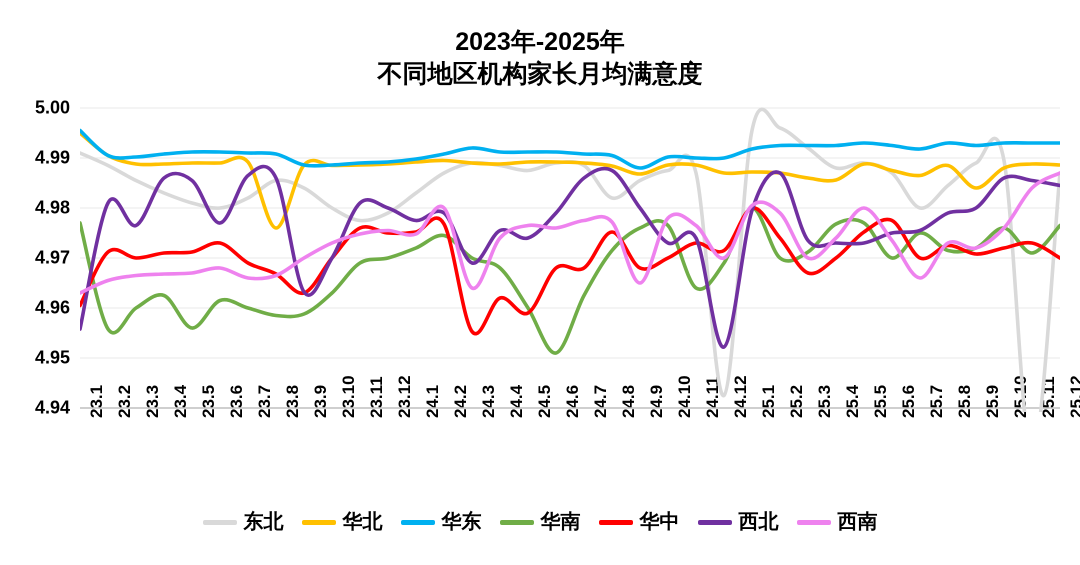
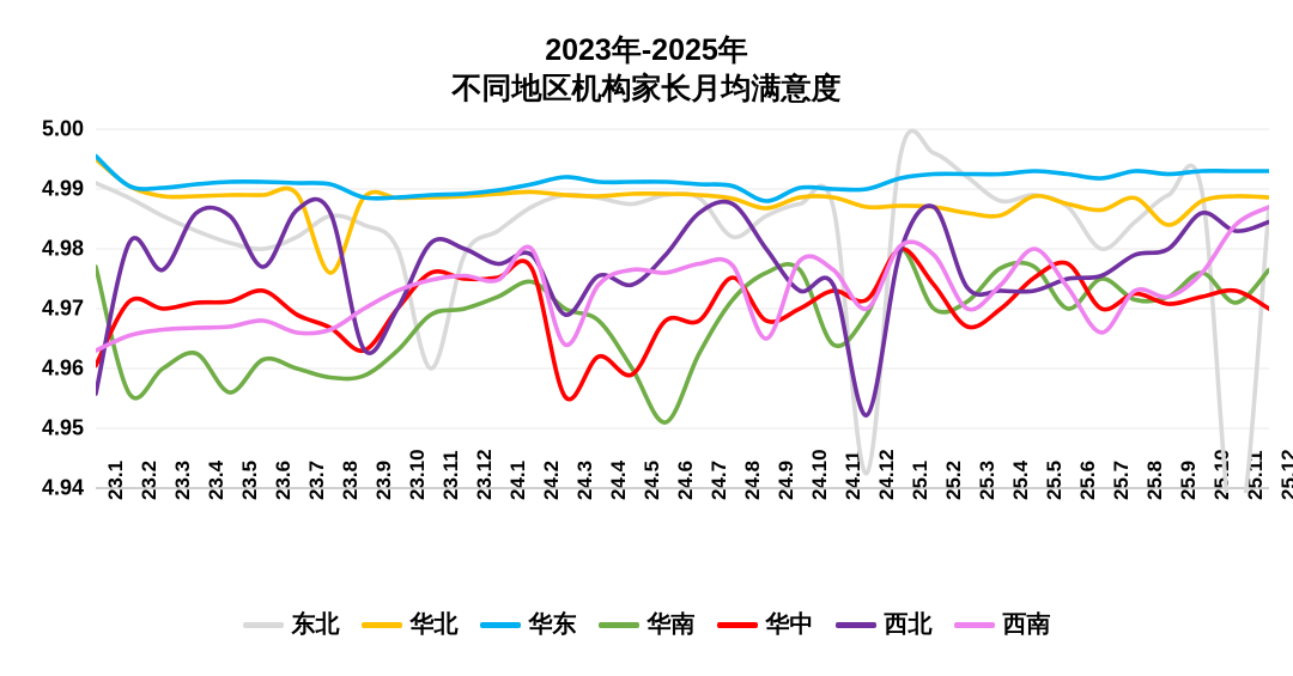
东北/23.11: 4.978 -> 4.960
西北/25.11: 4.986 -> 4.983
